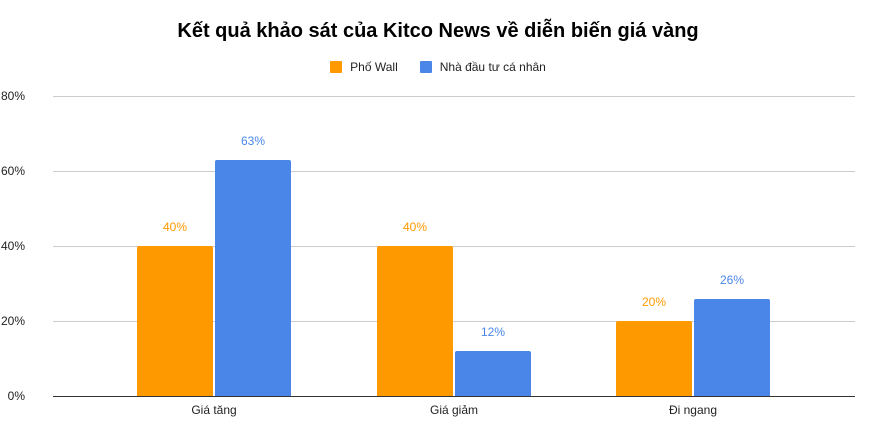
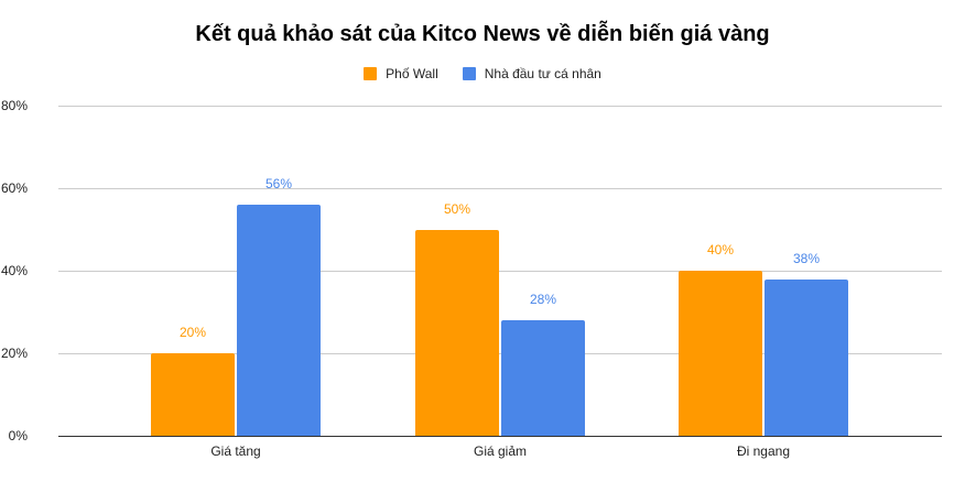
Phố Wall/Giá tăng: 40% -> 20%
Nhà đầu tư cá nhân/Giá tăng: 63% -> 56%
Phố Wall/Giá giảm: 40% -> 50%
Nhà đầu tư cá nhân/Giá giảm: 12% -> 28%
Phố Wall/Đi ngang: 20% -> 40%
Nhà đầu tư cá nhân/Đi ngang: 26% -> 38%
